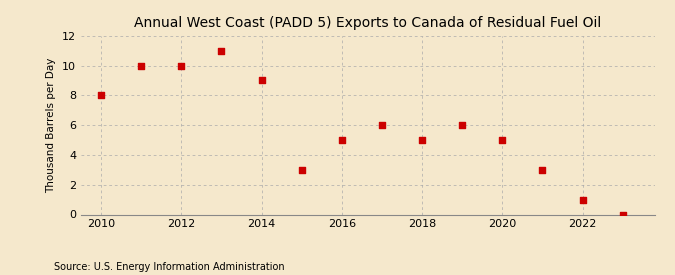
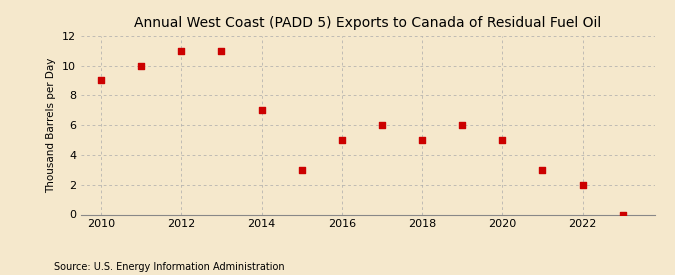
2010: 8 -> 9
2012: 10 -> 11
2014: 9 -> 7
2022: 1 -> 2
